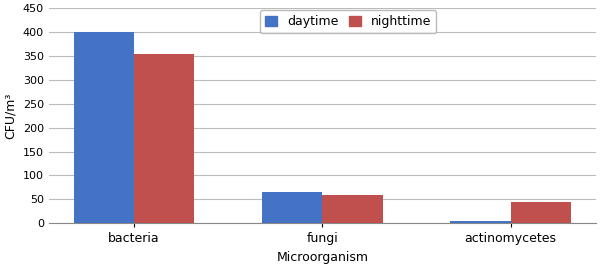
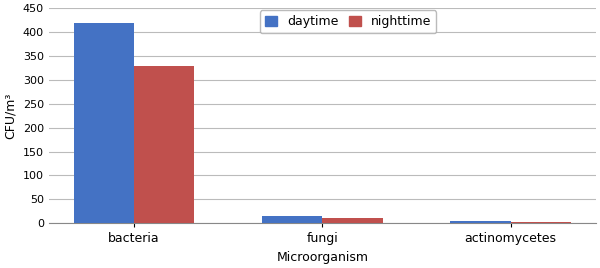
daytime/bacteria: 400 -> 420
nighttime/bacteria: 355 -> 330
daytime/fungi: 65 -> 15
nighttime/fungi: 60 -> 10
nighttime/actinomycetes: 45 -> 2
